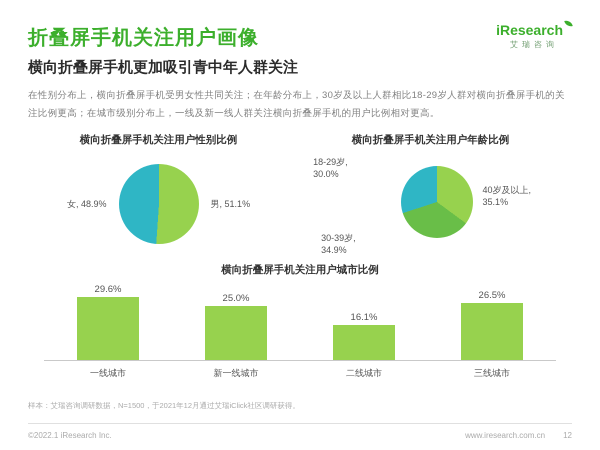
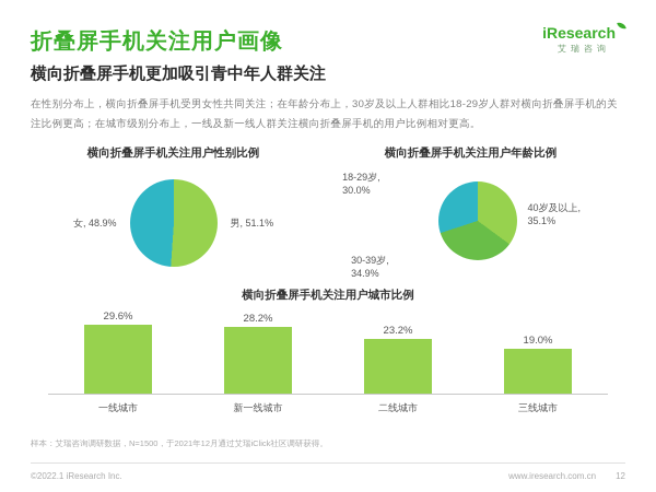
横向折叠屏手机关注用户城市比例/新一线城市: 25.0% -> 28.2%
横向折叠屏手机关注用户城市比例/二线城市: 16.1% -> 23.2%
横向折叠屏手机关注用户城市比例/三线城市: 26.5% -> 19.0%
